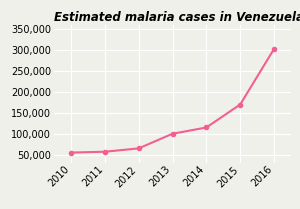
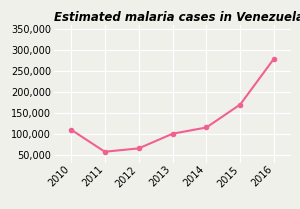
2010: 55,000 -> 110,000
2016: 303,000 -> 280,000
